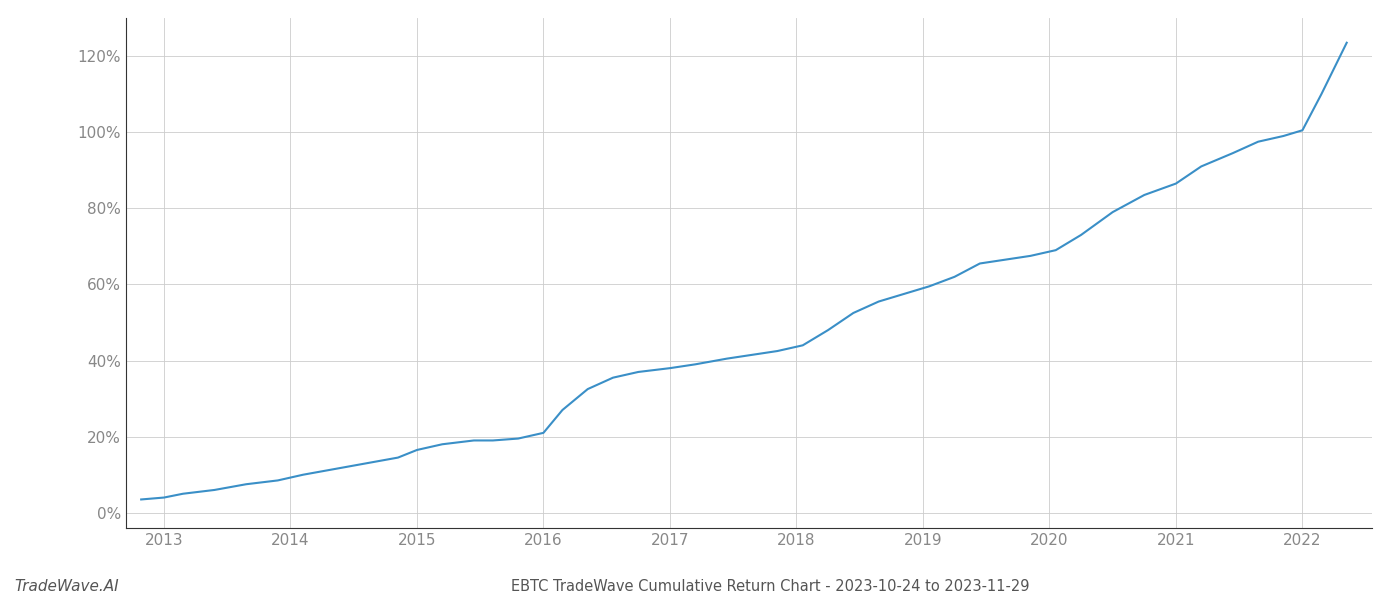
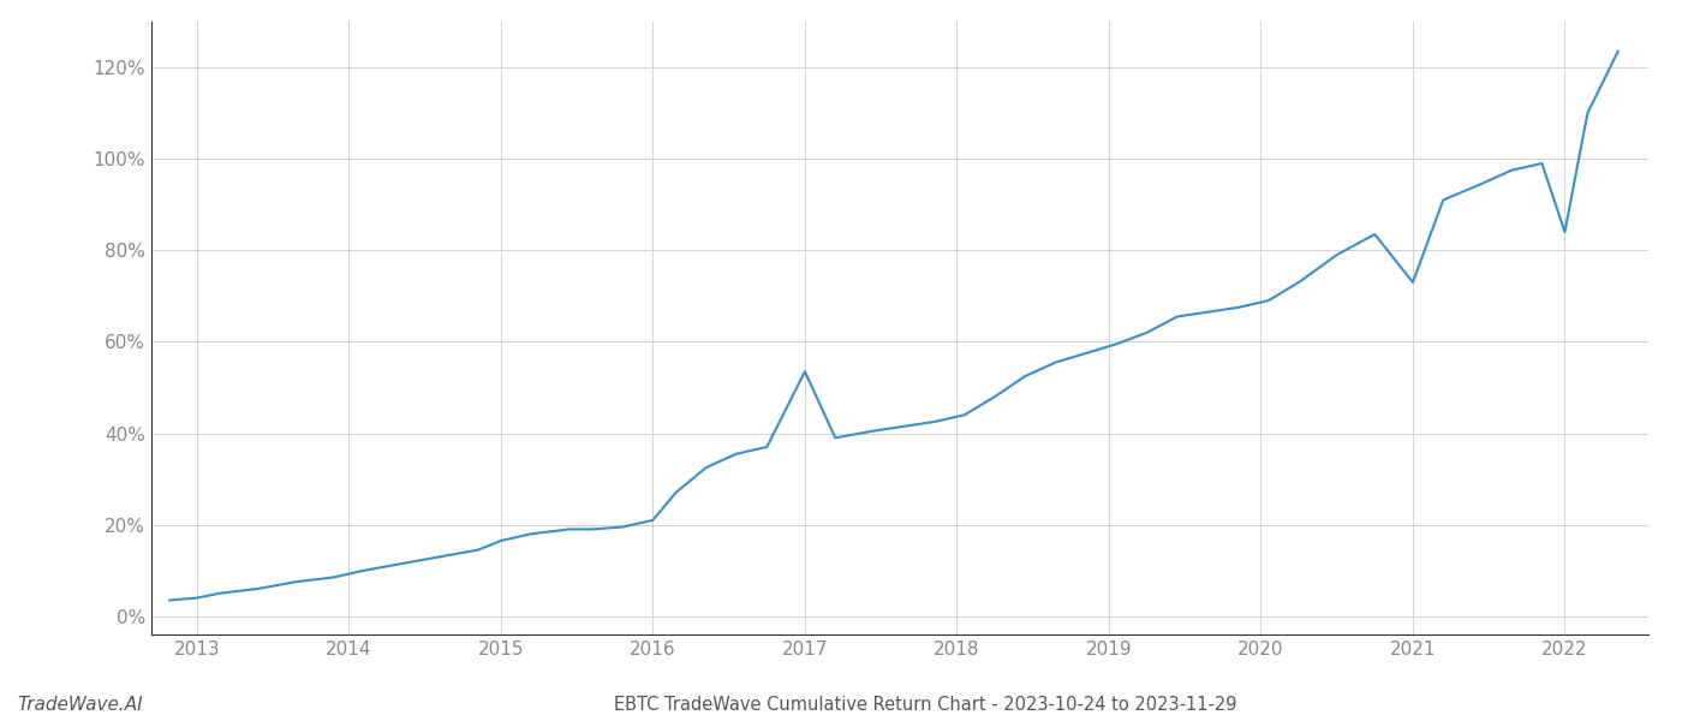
2017: 38.0% -> 53.5%
2021: 86.5% -> 73.0%
2022: 100.5% -> 84.0%
